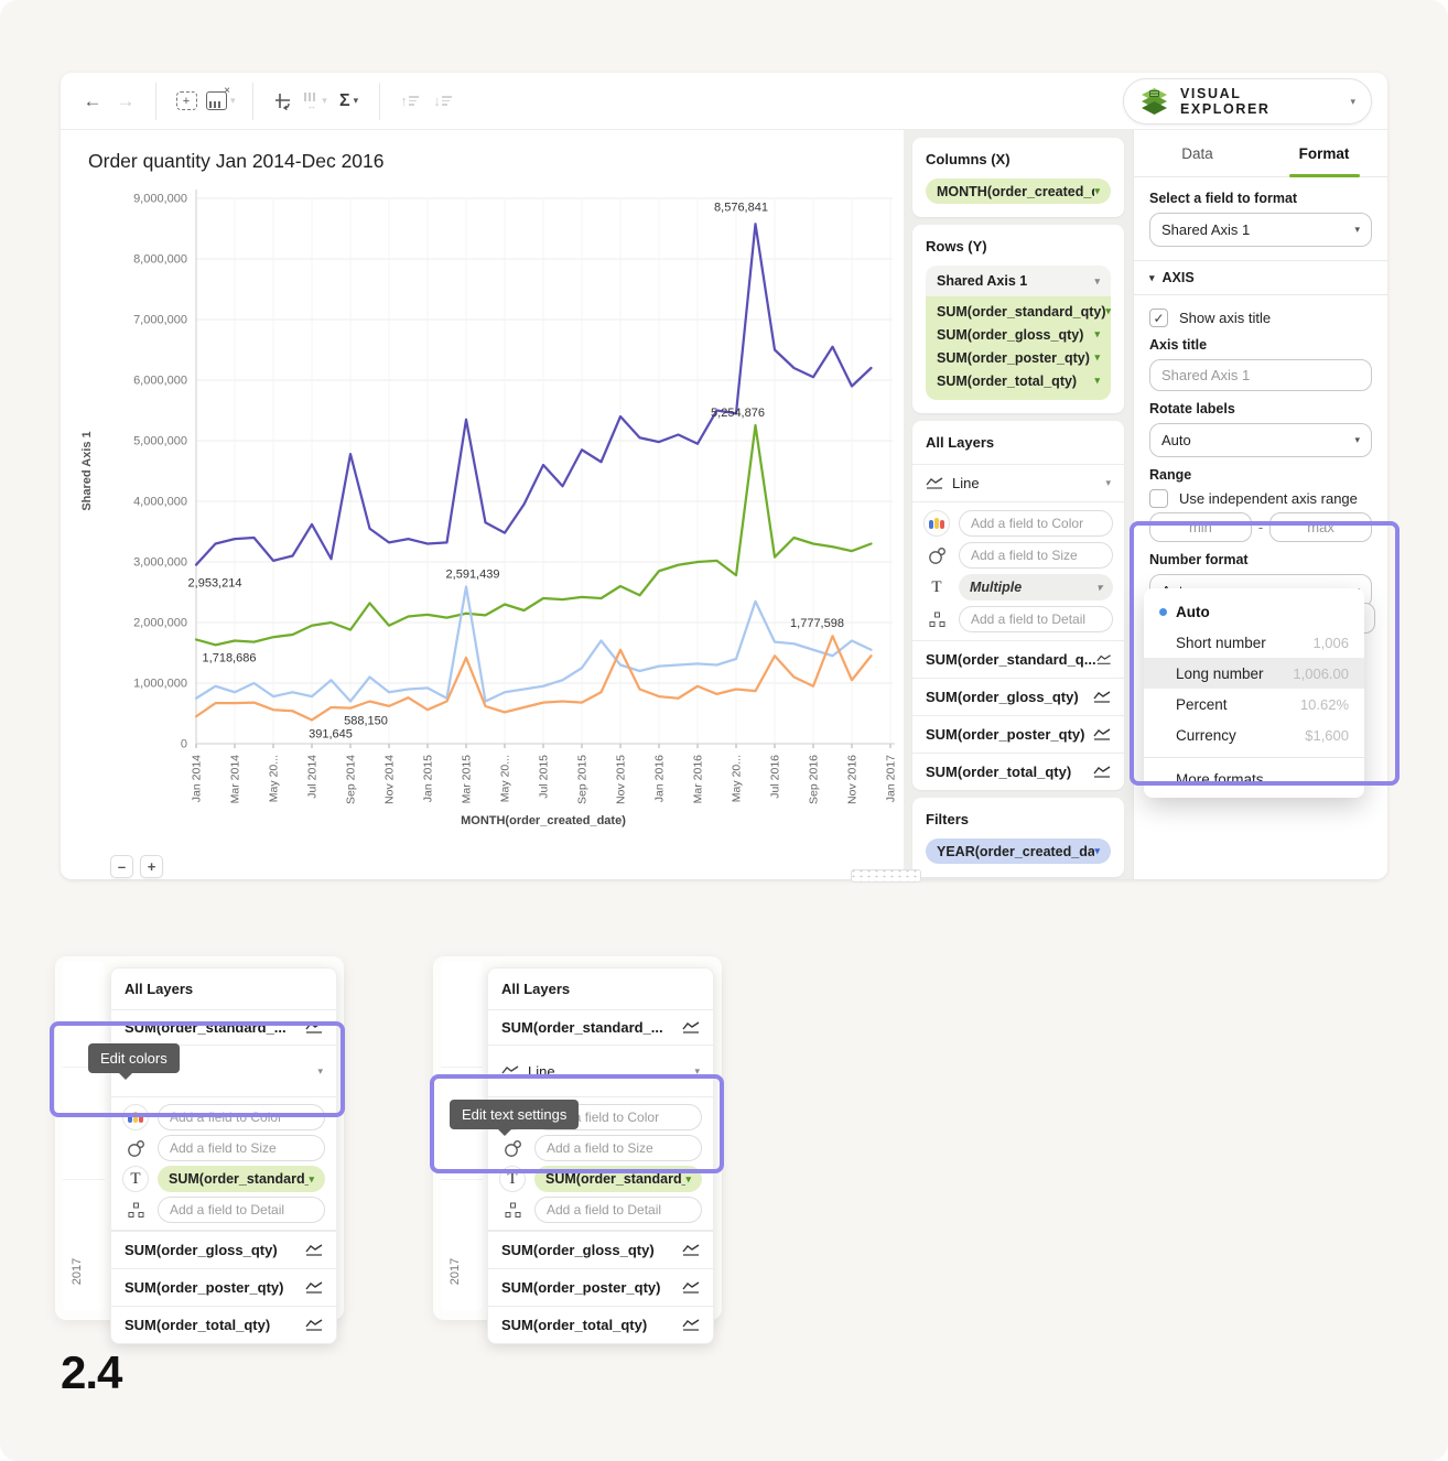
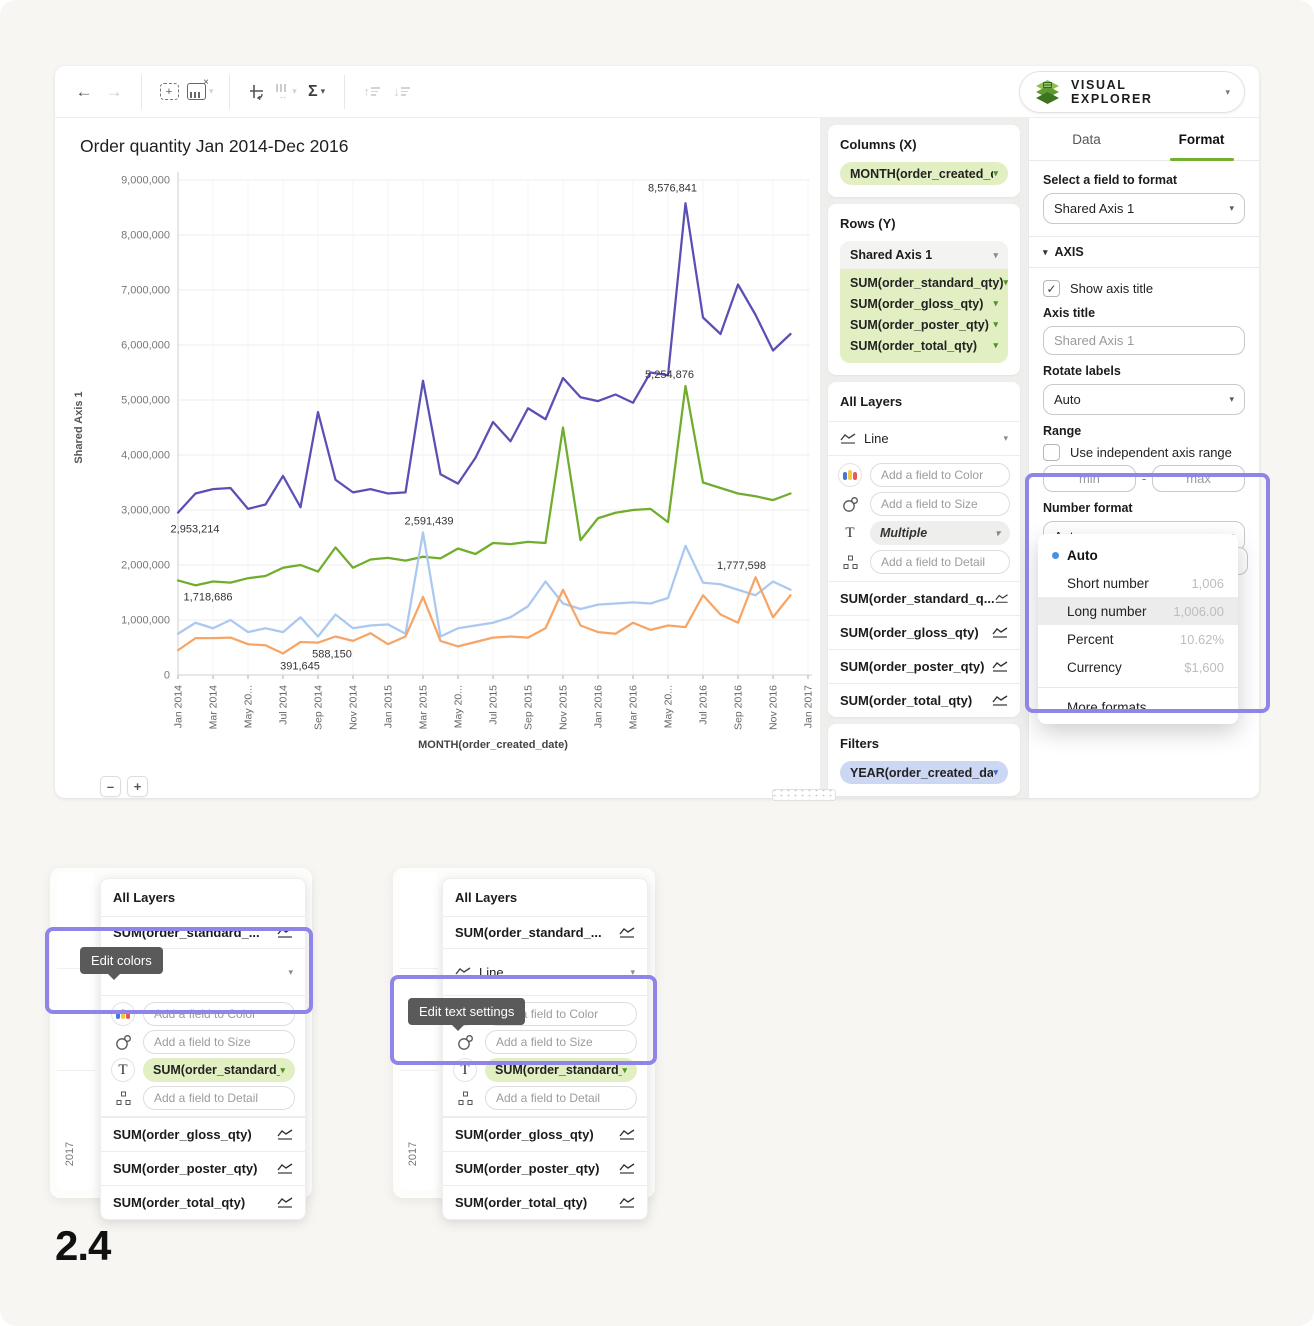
SUM(order_standard_qty)/Nov 2015: 2600000 -> 4500000
SUM(order_standard_qty)/Jul 2016: 3100000 -> 3500000
SUM(order_total_qty)/Sep 2016: 6000000 -> 7100000
